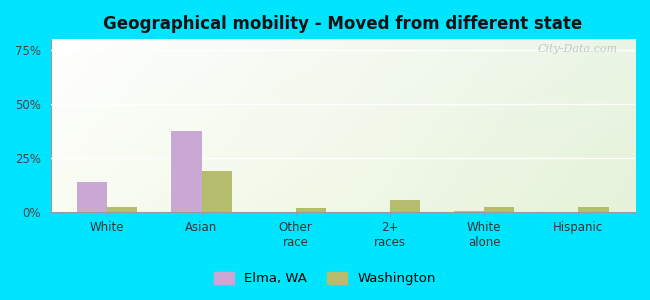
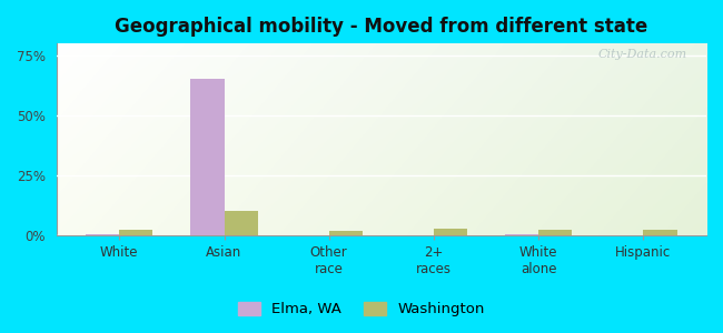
Elma, WA/White: 14.0% -> 0.5%
Elma, WA/Asian: 37.5% -> 65.0%
Washington/Asian: 19.0% -> 10.0%
Washington/2+ races: 5.5% -> 2.8%
